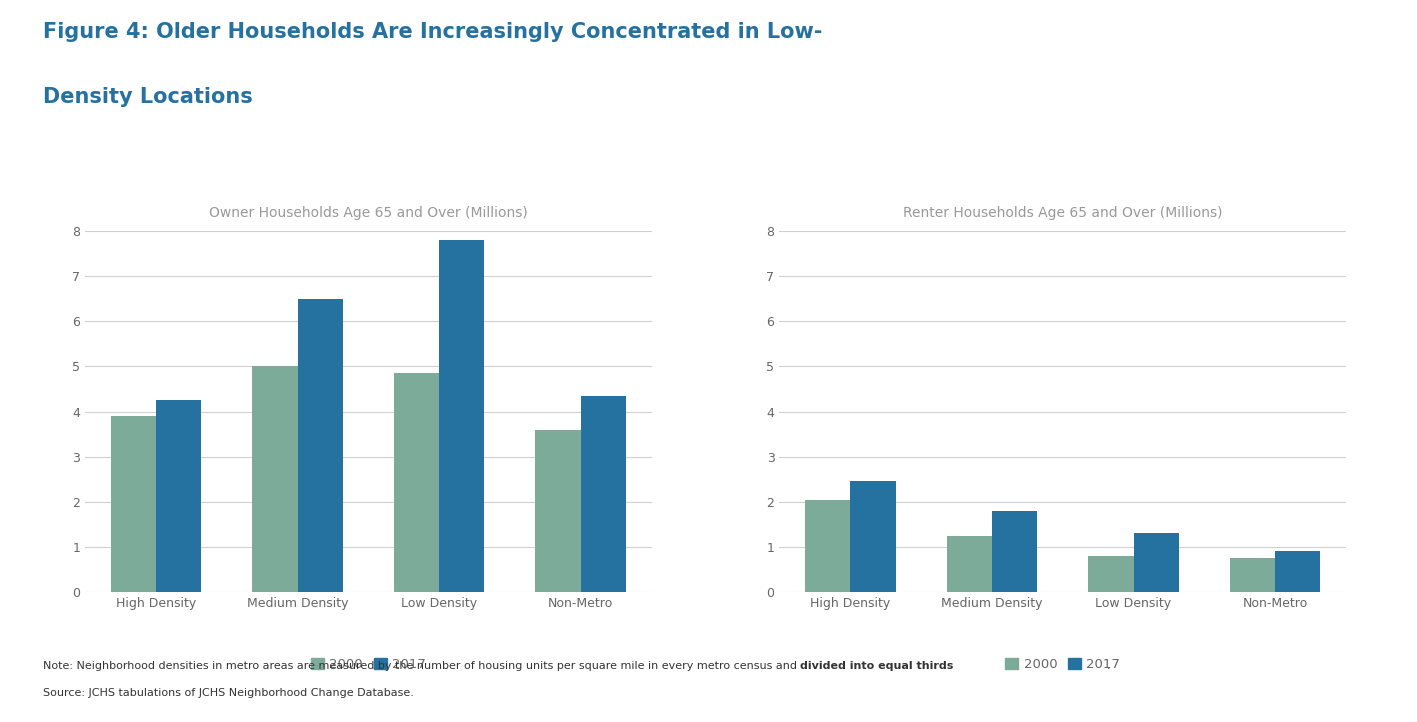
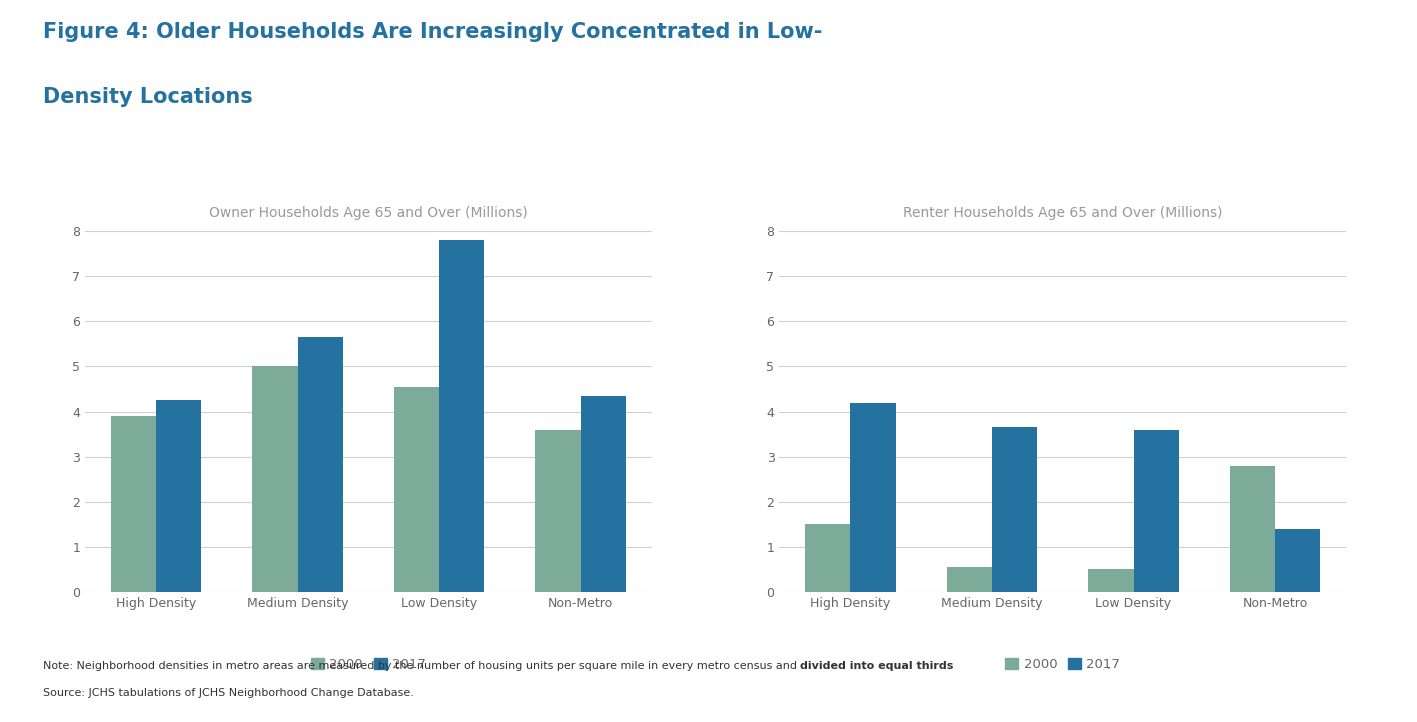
Owner Households Age 65 and Over (Millions)/2017/Medium Density: 6.50 -> 5.65
Owner Households Age 65 and Over (Millions)/2000/Low Density: 4.85 -> 4.55
Renter Households Age 65 and Over (Millions)/2000/High Density: 2.05 -> 1.50
Renter Households Age 65 and Over (Millions)/2017/High Density: 2.45 -> 4.20
Renter Households Age 65 and Over (Millions)/2000/Medium Density: 1.25 -> 0.55
Renter Households Age 65 and Over (Millions)/2017/Medium Density: 1.80 -> 3.65
Renter Households Age 65 and Over (Millions)/2000/Low Density: 0.80 -> 0.50
Renter Households Age 65 and Over (Millions)/2017/Low Density: 1.30 -> 3.60
Renter Households Age 65 and Over (Millions)/2000/Non-Metro: 0.75 -> 2.80
Renter Households Age 65 and Over (Millions)/2017/Non-Metro: 0.90 -> 1.40
